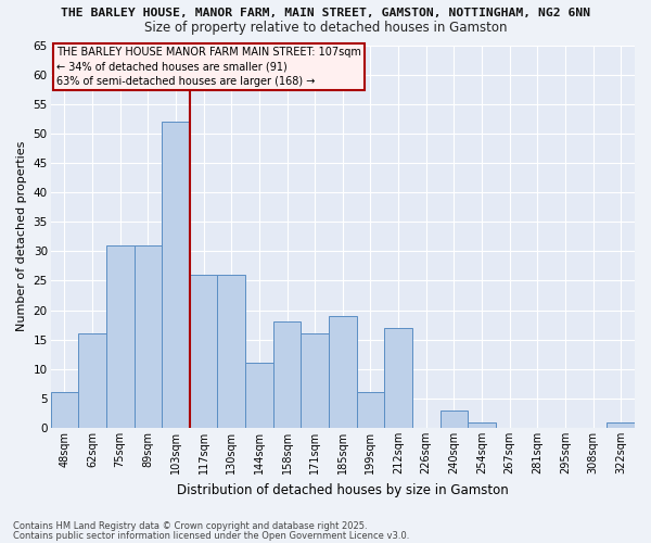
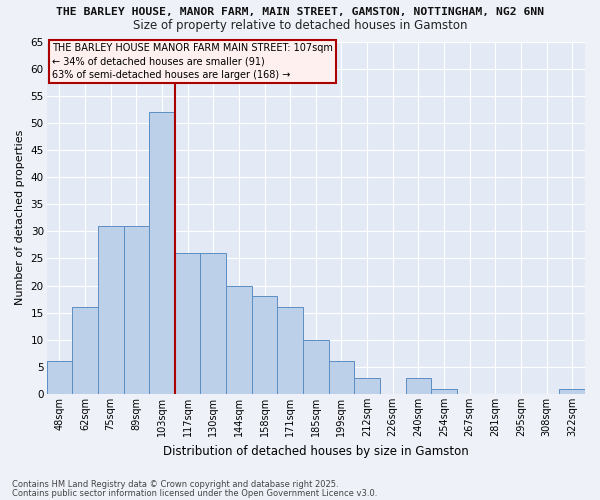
144sqm: 11 -> 20
185sqm: 19 -> 10
212sqm: 17 -> 3
